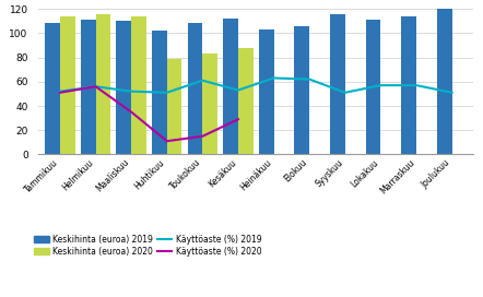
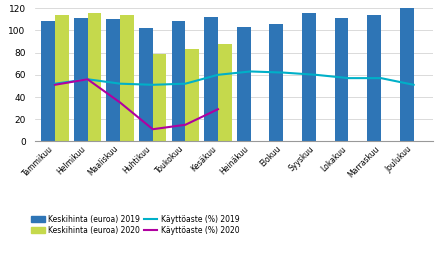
Käyttöaste (%) 2019/Toukokuu: 61 -> 52
Käyttöaste (%) 2019/Kesäkuu: 53 -> 60
Käyttöaste (%) 2019/Syyskuu: 51 -> 60
